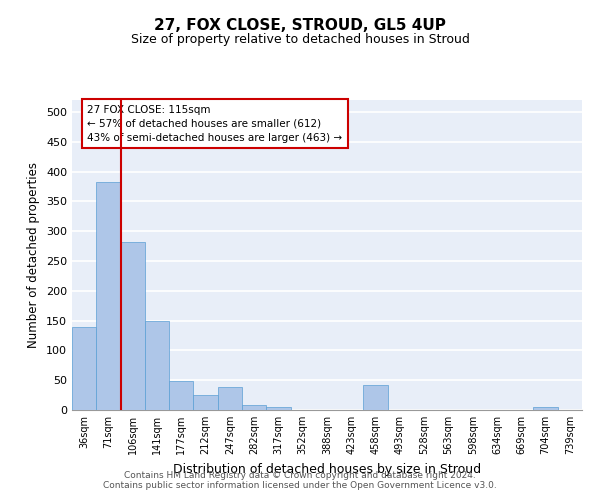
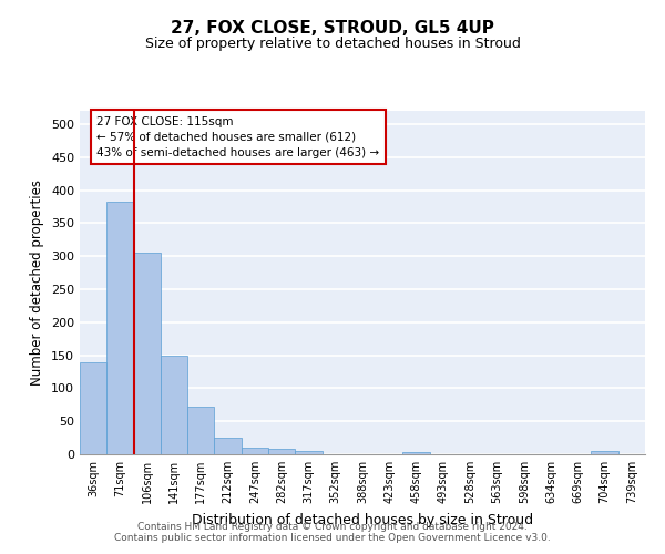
106sqm: 282 -> 305
177sqm: 48 -> 72
247sqm: 38 -> 10
458sqm: 42 -> 4
